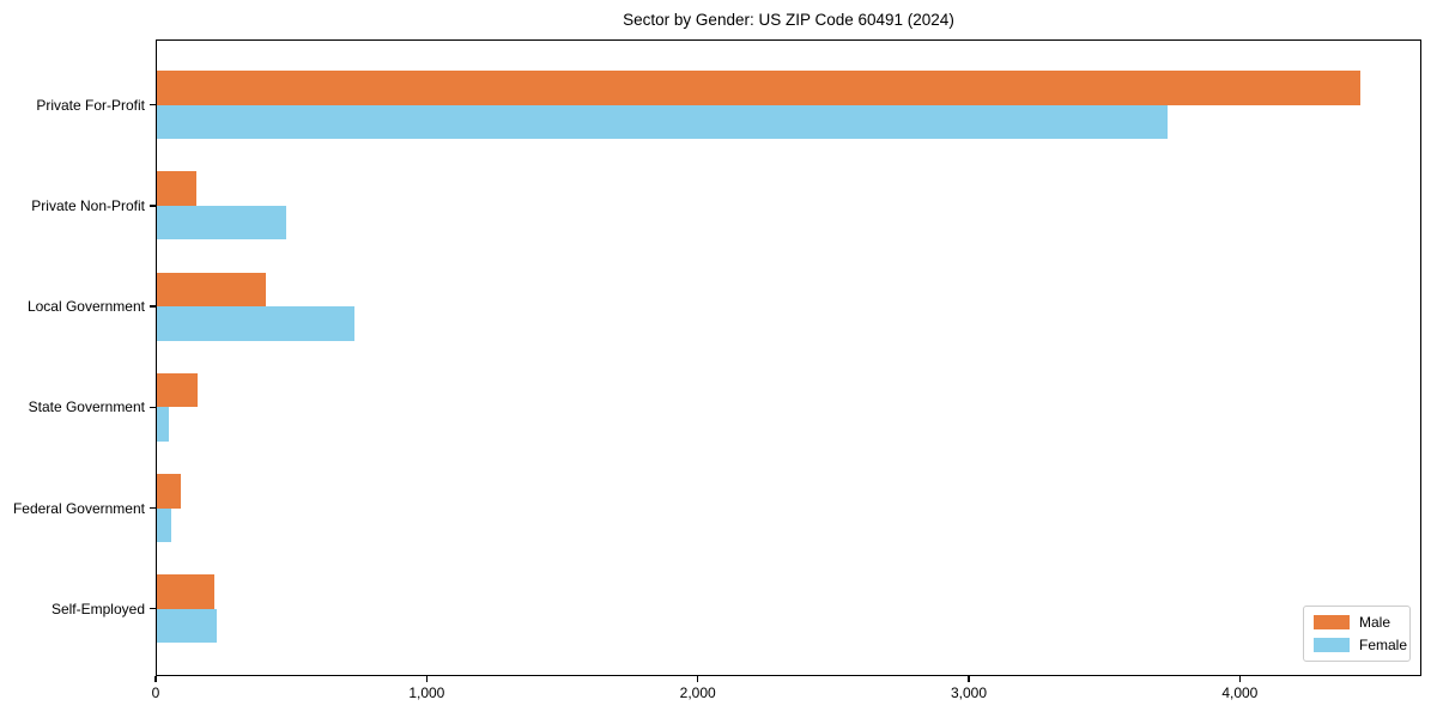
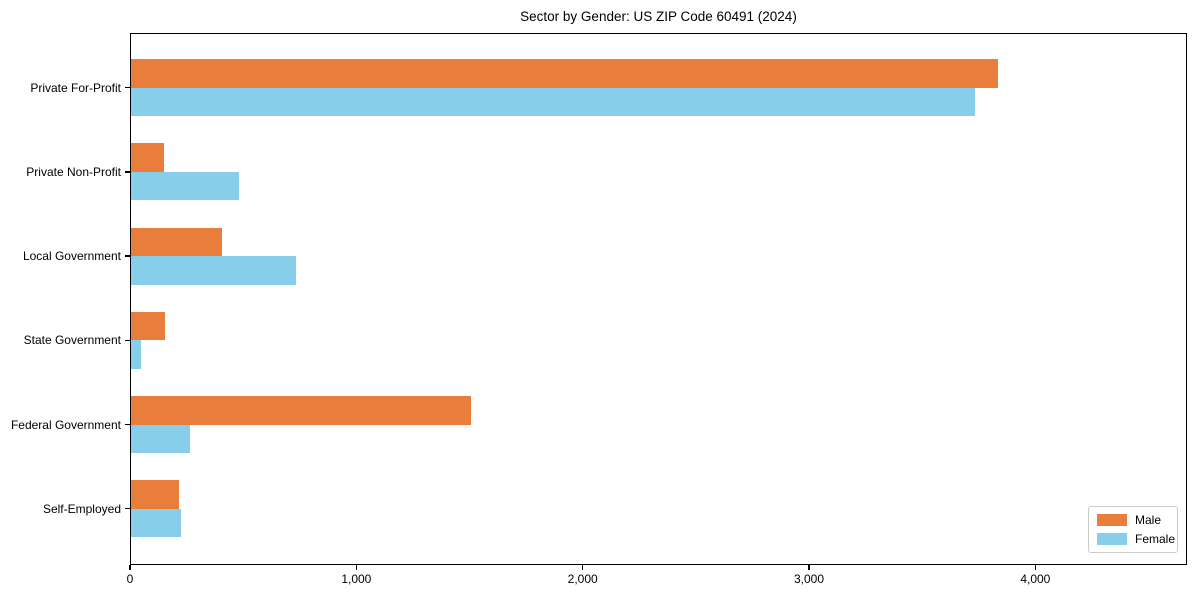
Male/Private For-Profit: 4440 -> 3830
Male/Federal Government: 90 -> 1500
Female/Federal Government: 60 -> 260
